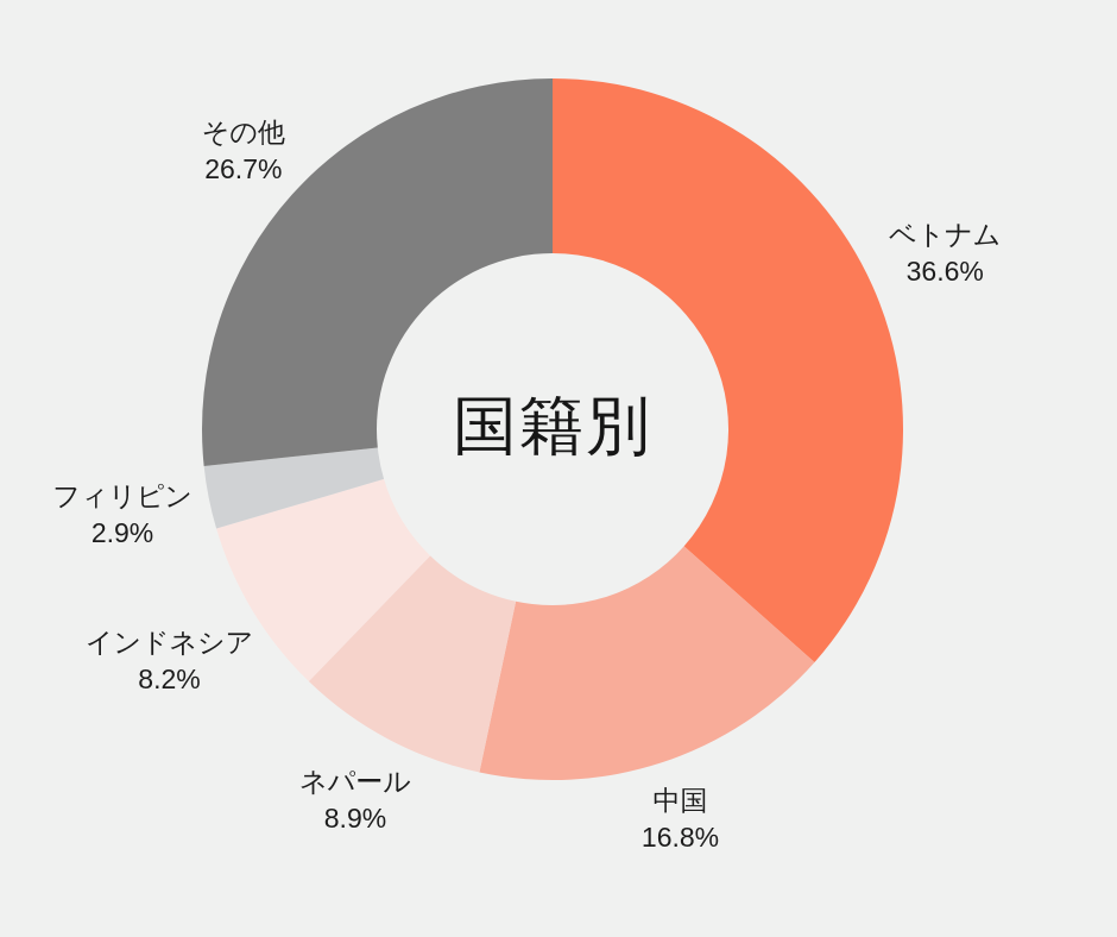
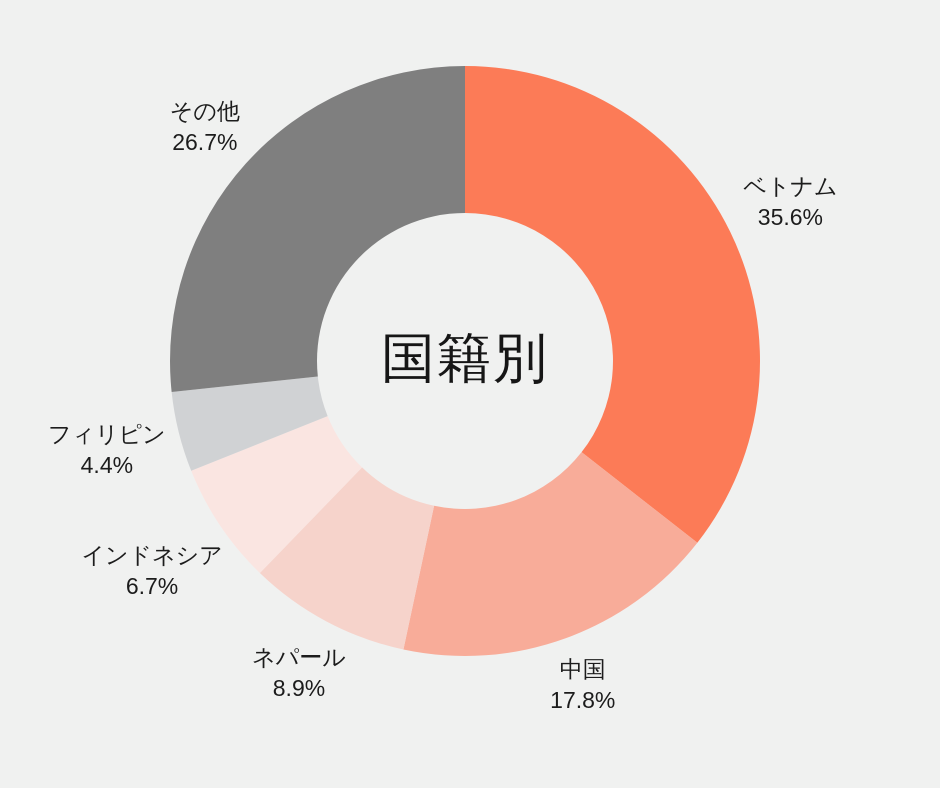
ベトナム: 36.6% -> 35.6%
中国: 16.8% -> 17.8%
インドネシア: 8.2% -> 6.7%
フィリピン: 2.9% -> 4.4%
